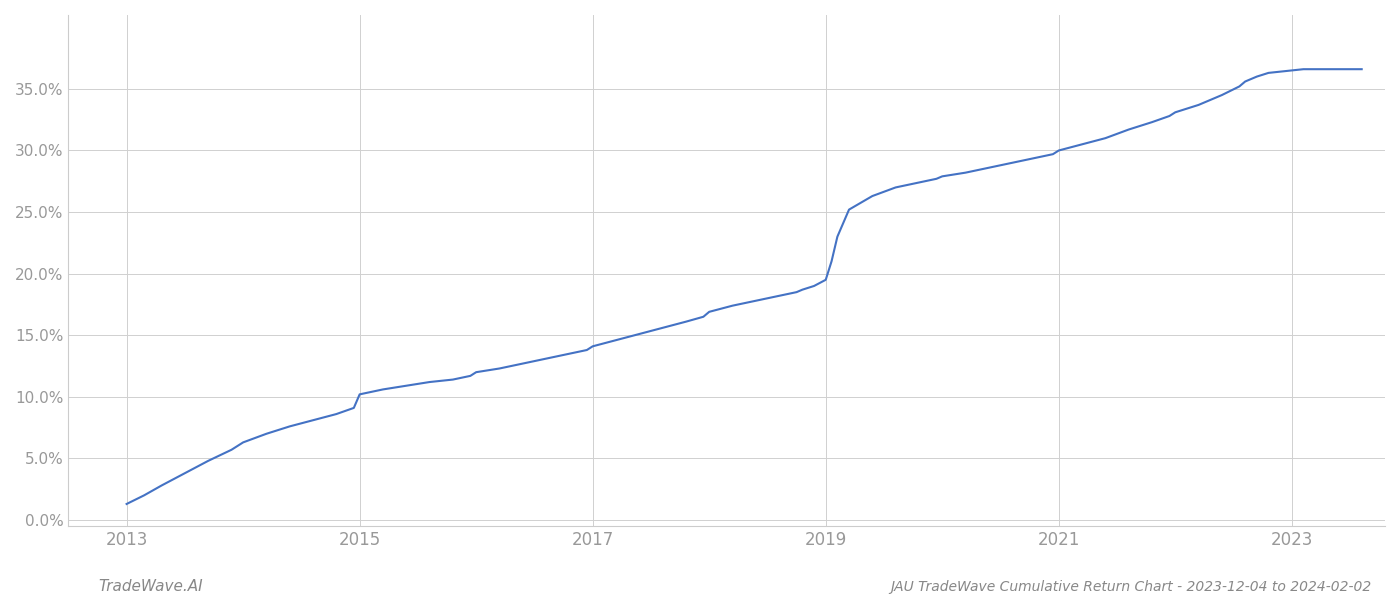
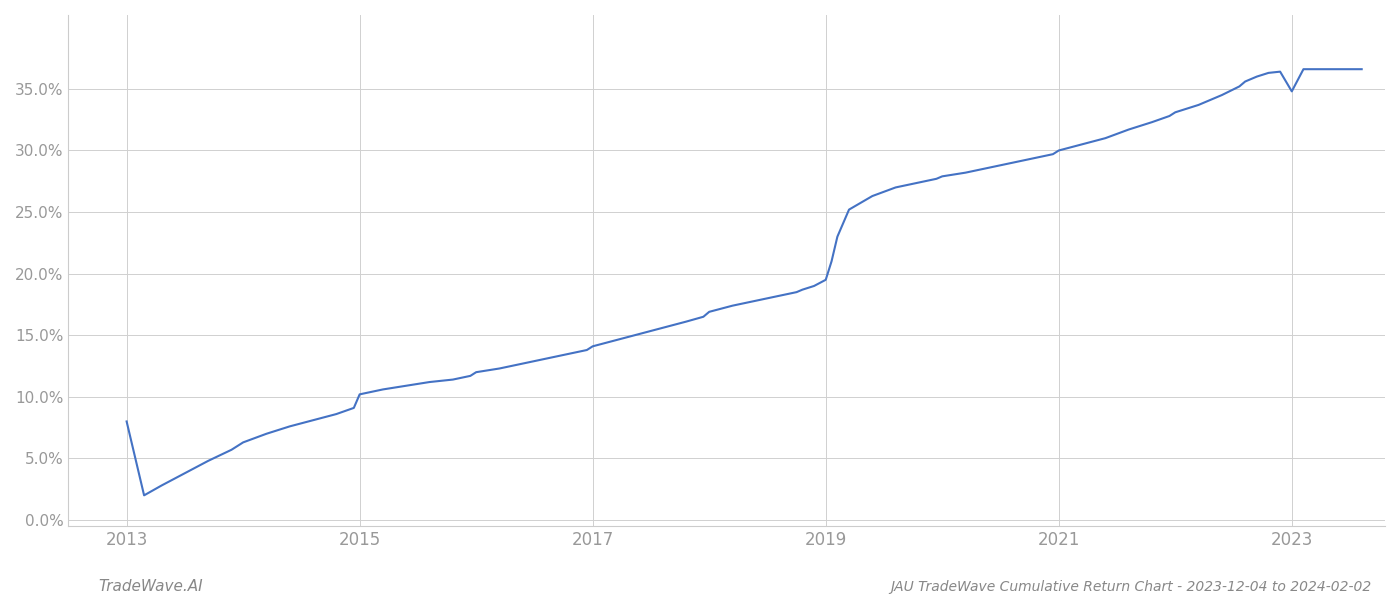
2013: 1.3% -> 8.0%
2023: 36.5% -> 34.8%
